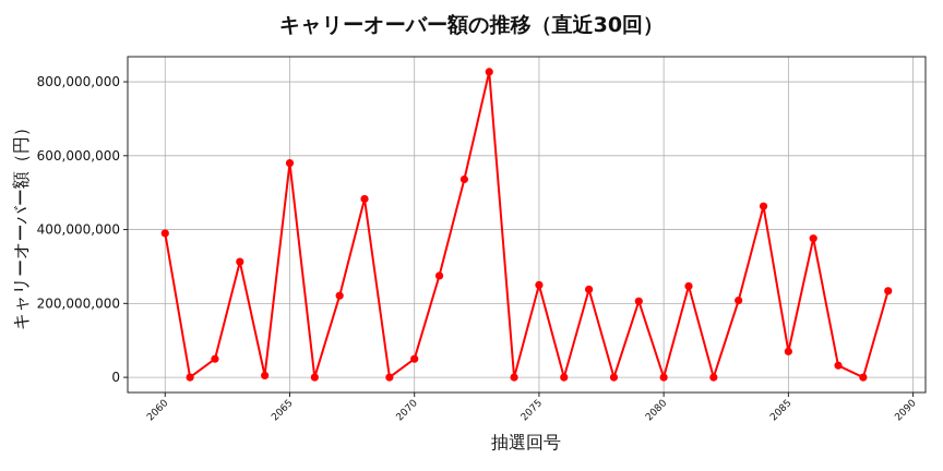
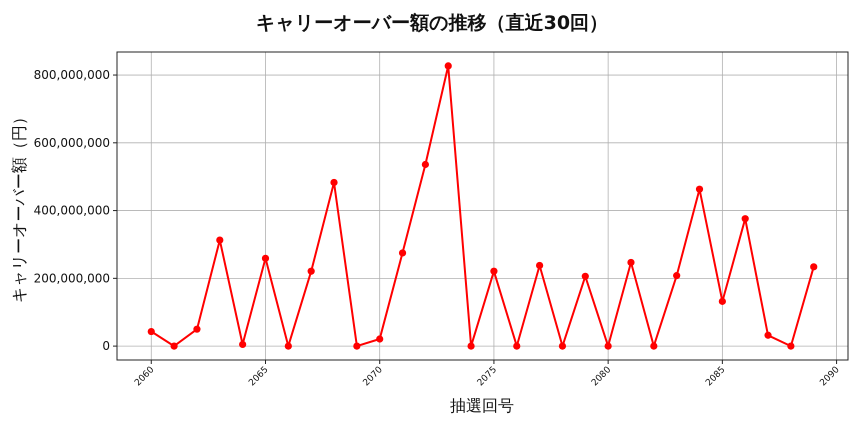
2060: 390000000 -> 40000000
2065: 580000000 -> 260000000
2070: 50000000 -> 20000000
2075: 250000000 -> 220000000
2085: 70000000 -> 130000000
